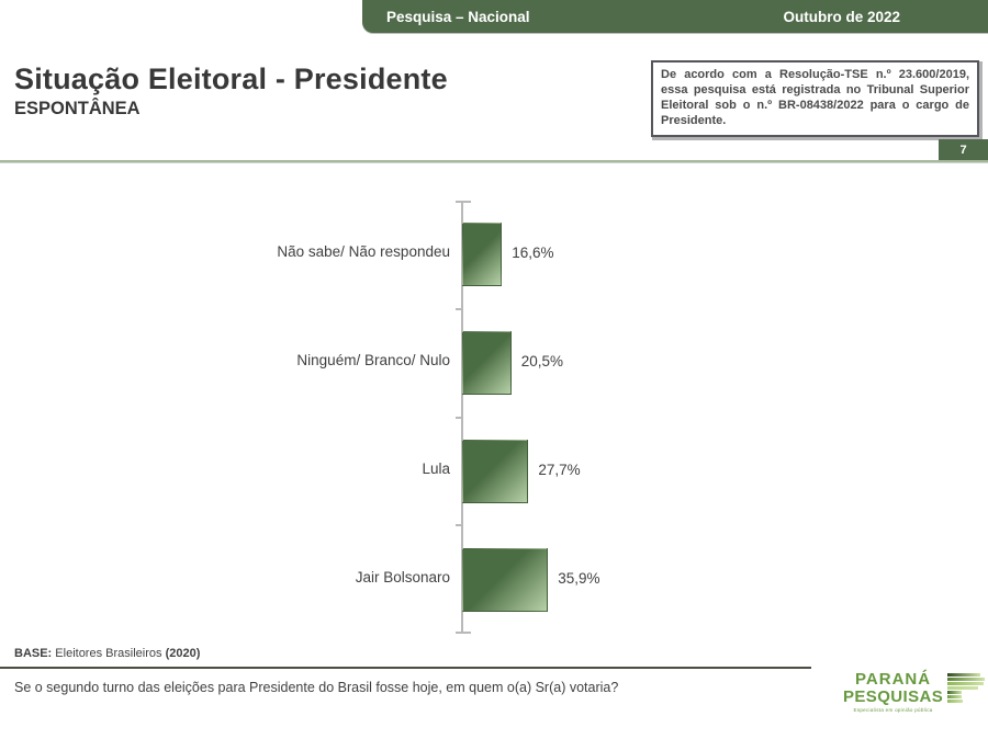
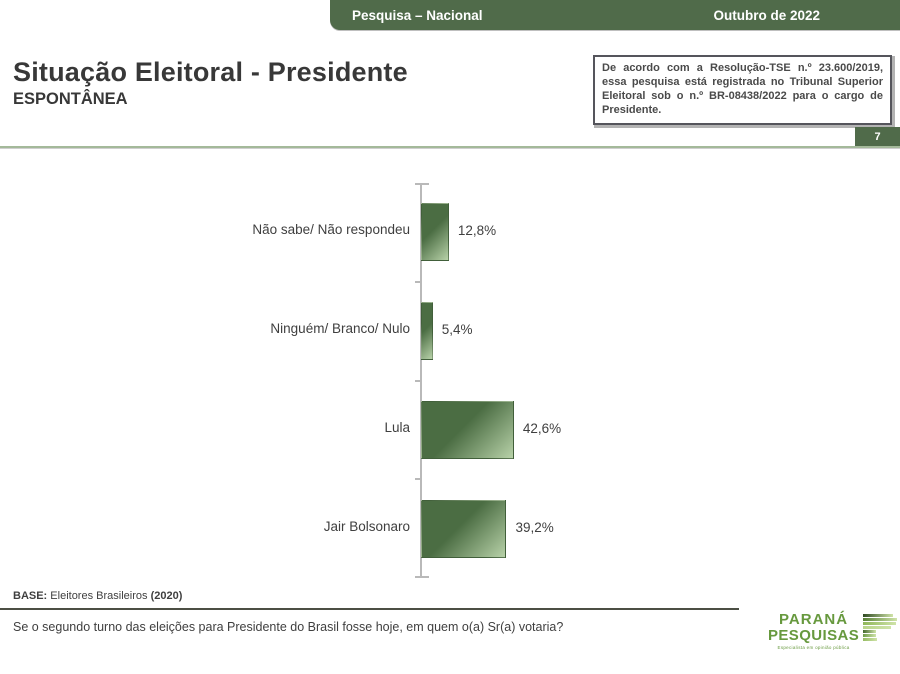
Não sabe/ Não respondeu: 16,6% -> 12,8%
Ninguém/ Branco/ Nulo: 20,5% -> 5,4%
Lula: 27,7% -> 42,6%
Jair Bolsonaro: 35,9% -> 39,2%
